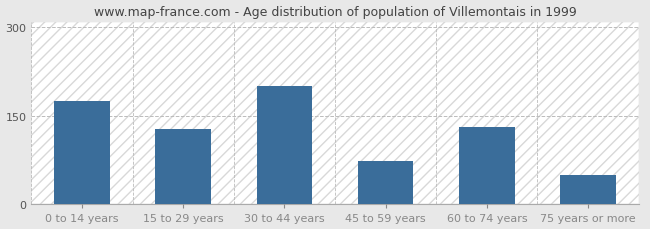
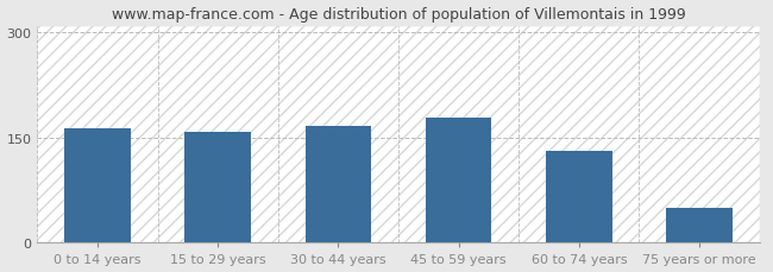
0 to 14 years: 176 -> 163
15 to 29 years: 128 -> 158
30 to 44 years: 200 -> 167
45 to 59 years: 74 -> 178
